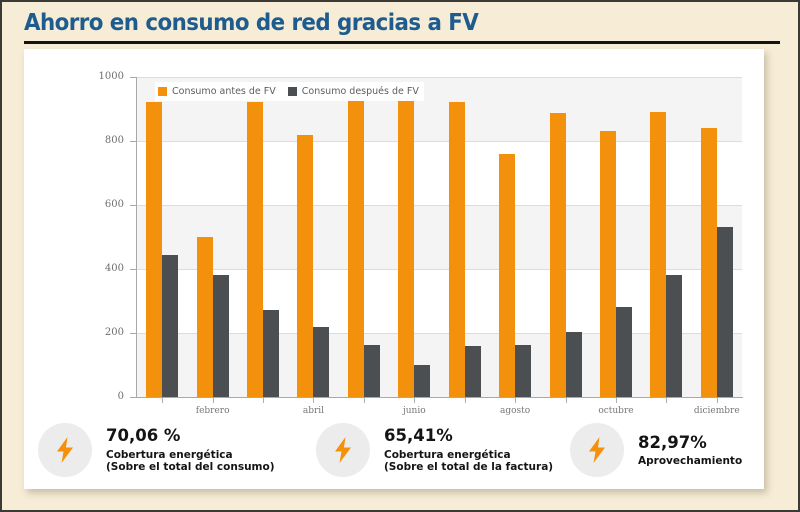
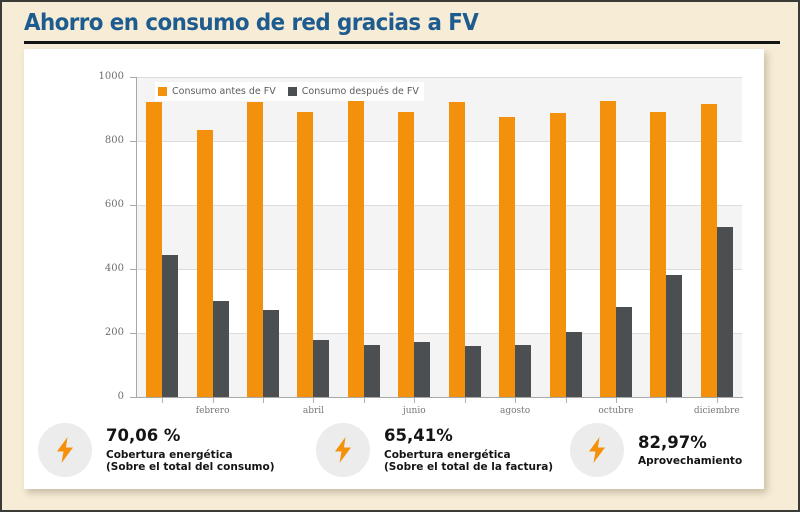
Consumo antes de FV/febrero: 500 -> 830
Consumo después de FV/febrero: 380 -> 300
Consumo antes de FV/abril: 820 -> 890
Consumo después de FV/abril: 220 -> 180
Consumo antes de FV/junio: 950 -> 890
Consumo después de FV/junio: 100 -> 170
Consumo antes de FV/agosto: 760 -> 880
Consumo antes de FV/octubre: 830 -> 920
Consumo antes de FV/diciembre: 840 -> 920
